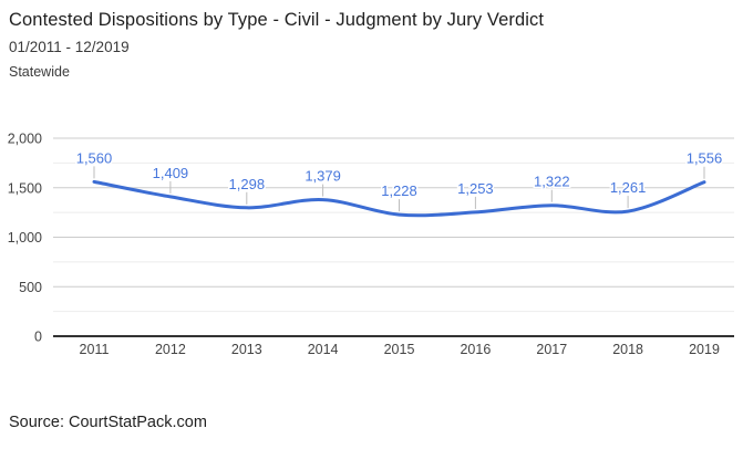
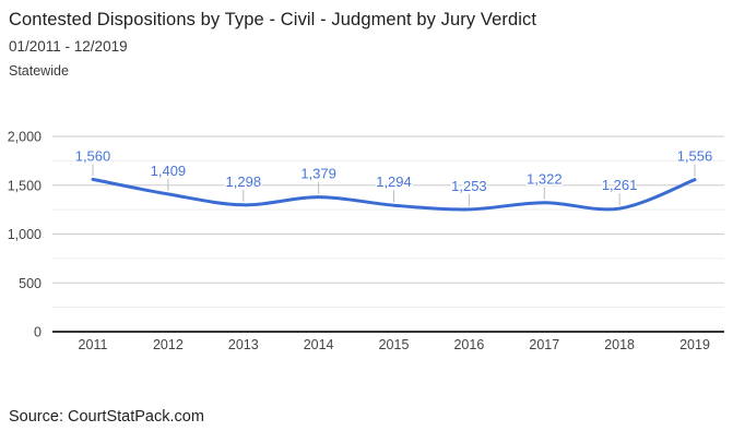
2015: 1,228 -> 1,294
